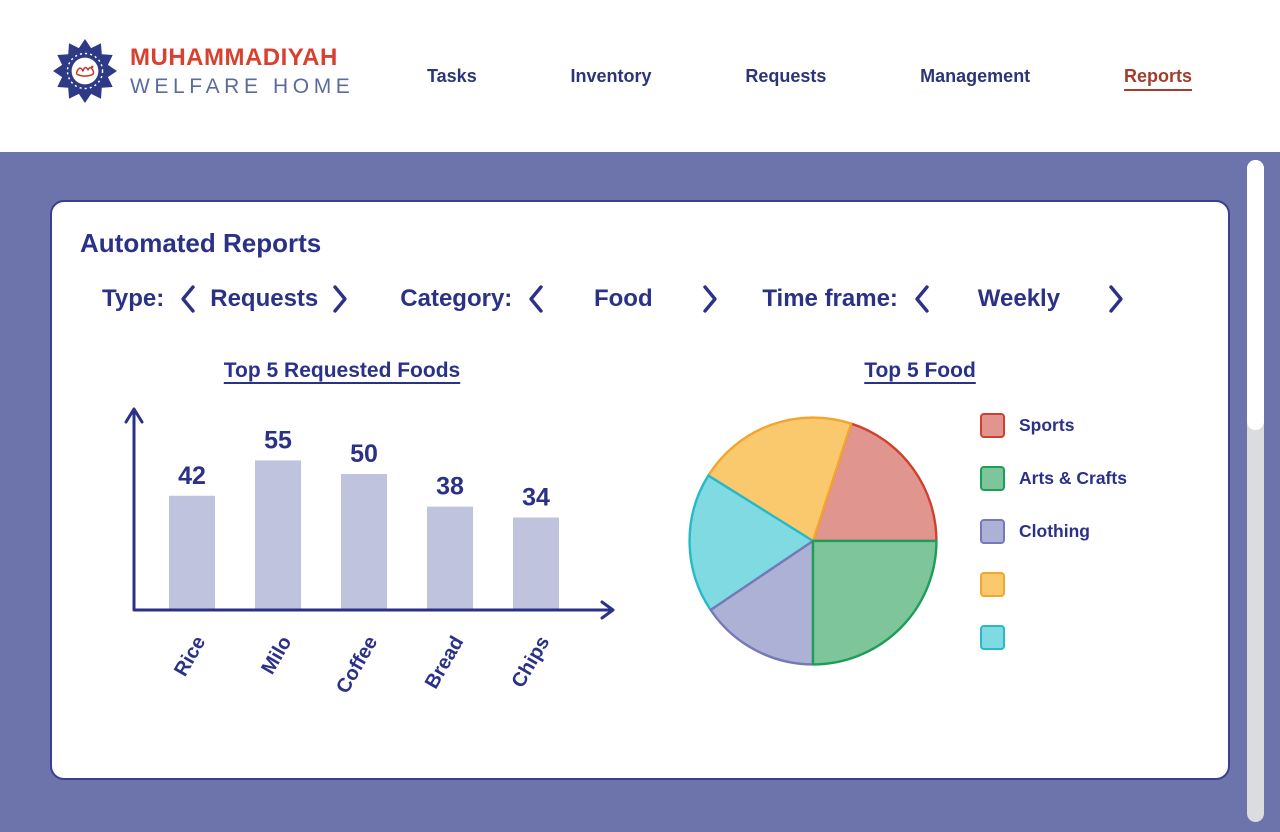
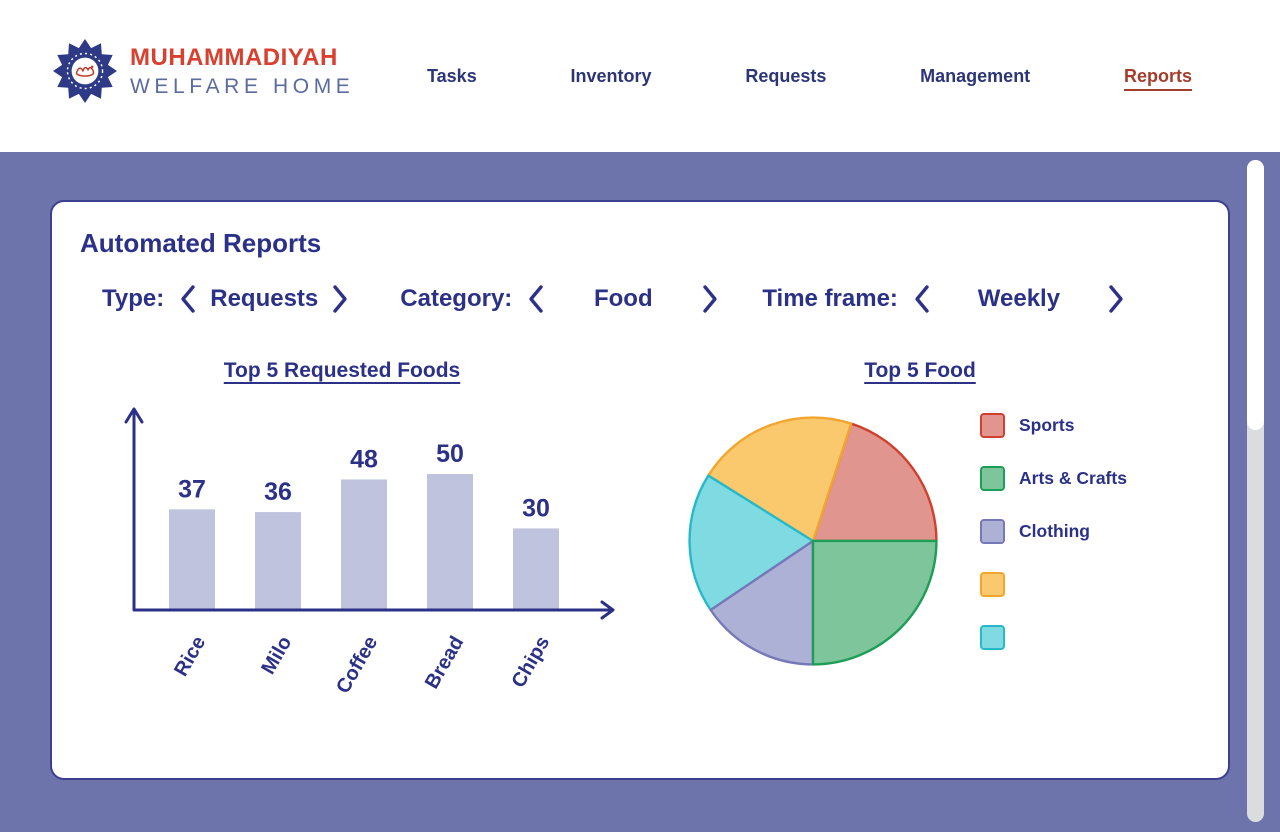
Top 5 Requested Foods/Rice: 42 -> 37
Top 5 Requested Foods/Milo: 55 -> 36
Top 5 Requested Foods/Coffee: 50 -> 48
Top 5 Requested Foods/Bread: 38 -> 50
Top 5 Requested Foods/Chips: 34 -> 30
